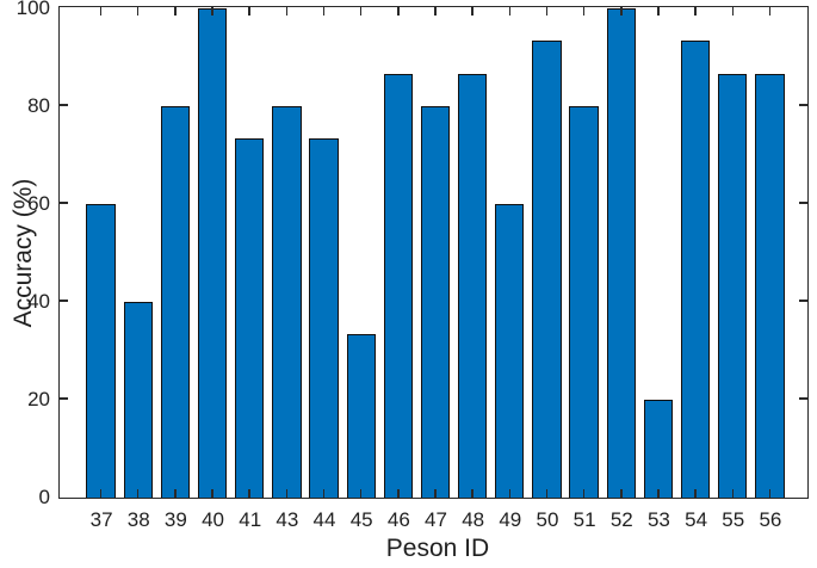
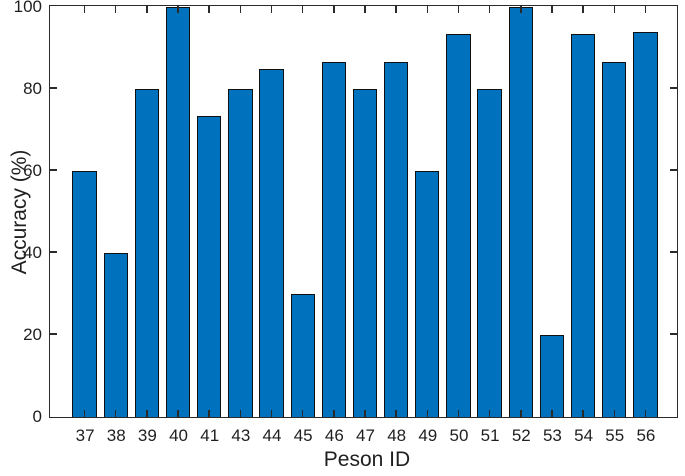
44: 73 -> 85
45: 33 -> 30
56: 87 -> 94
